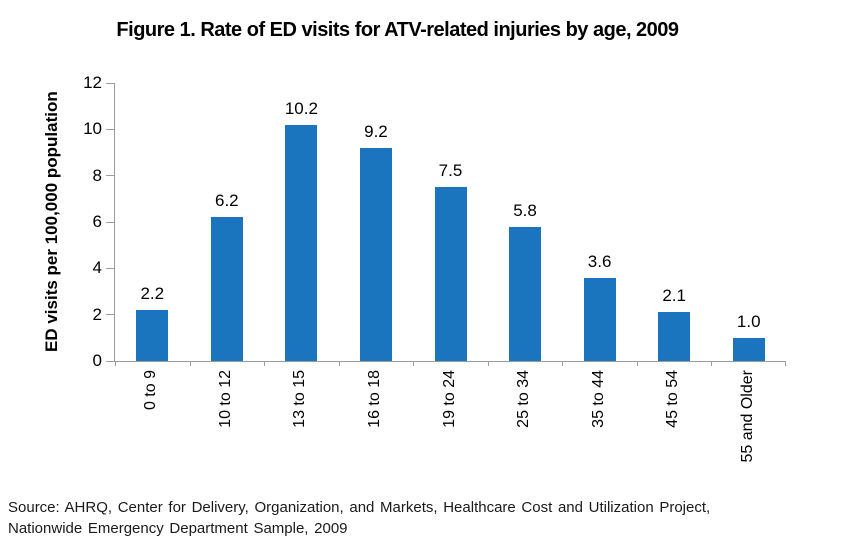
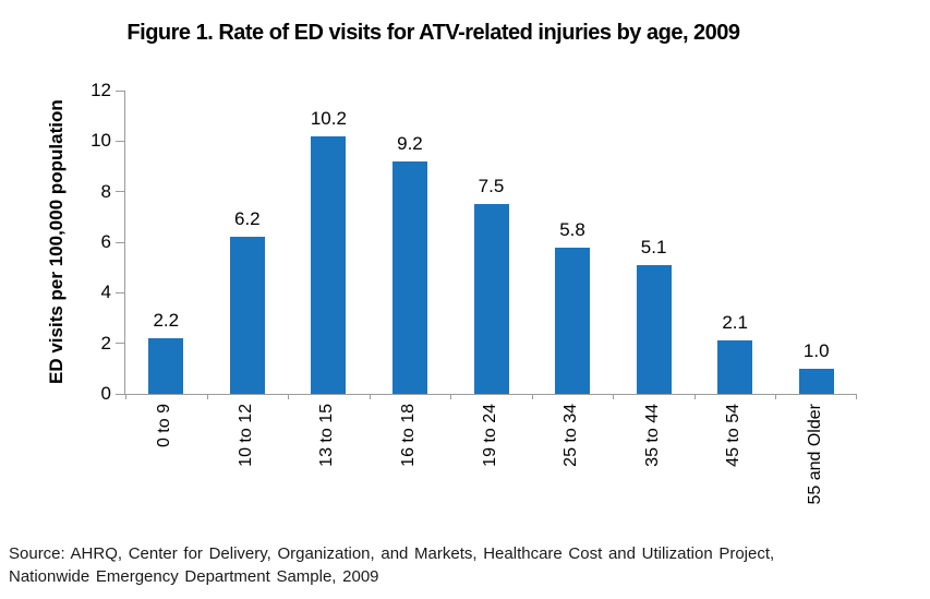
35 to 44: 3.6 -> 5.1
